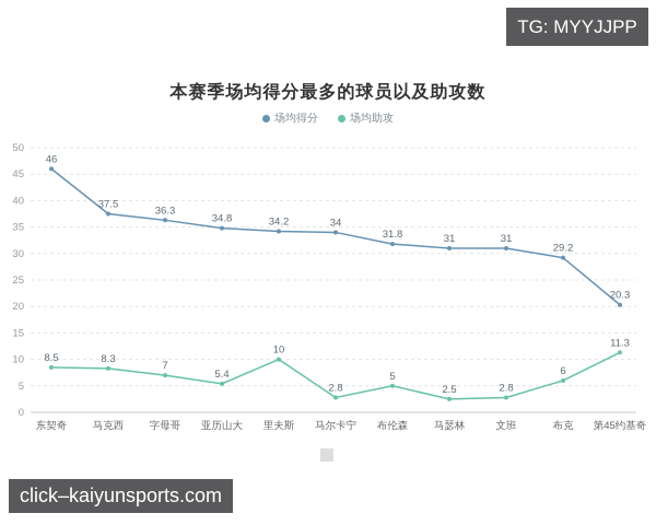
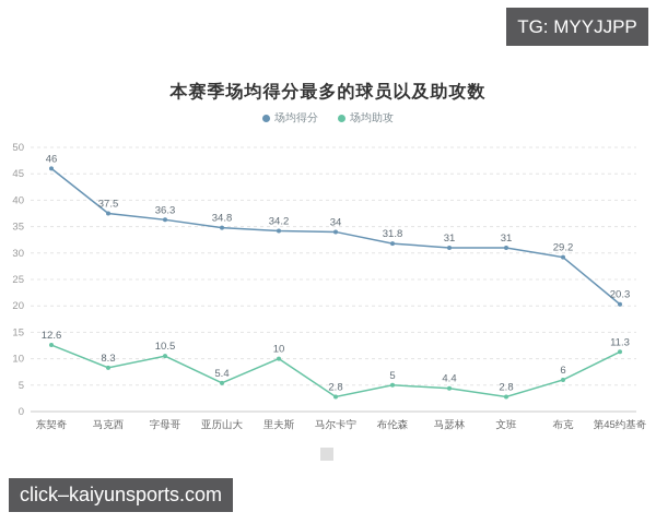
场均助攻/东契奇: 8.5 -> 12.6
场均助攻/字母哥: 7 -> 10.5
场均助攻/马瑟林: 2.5 -> 4.4
